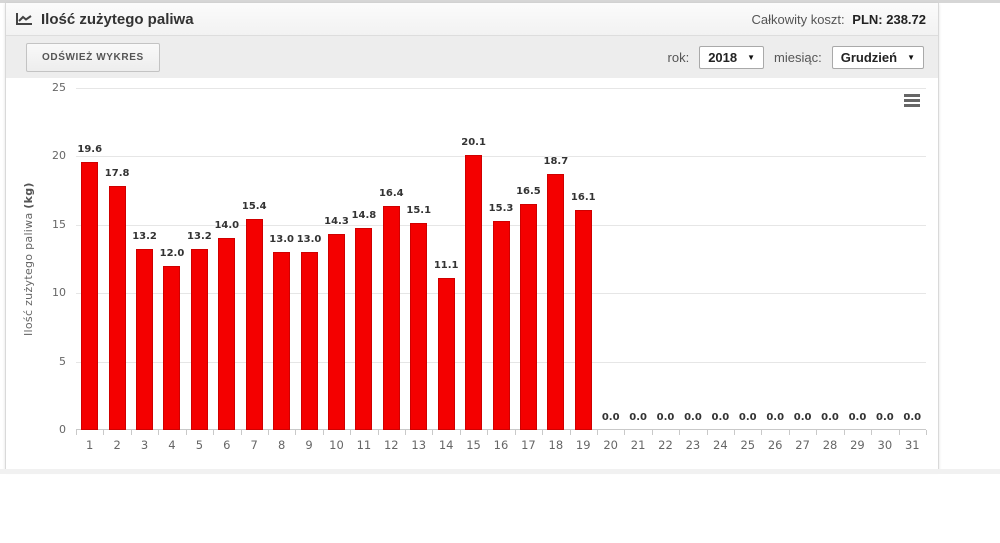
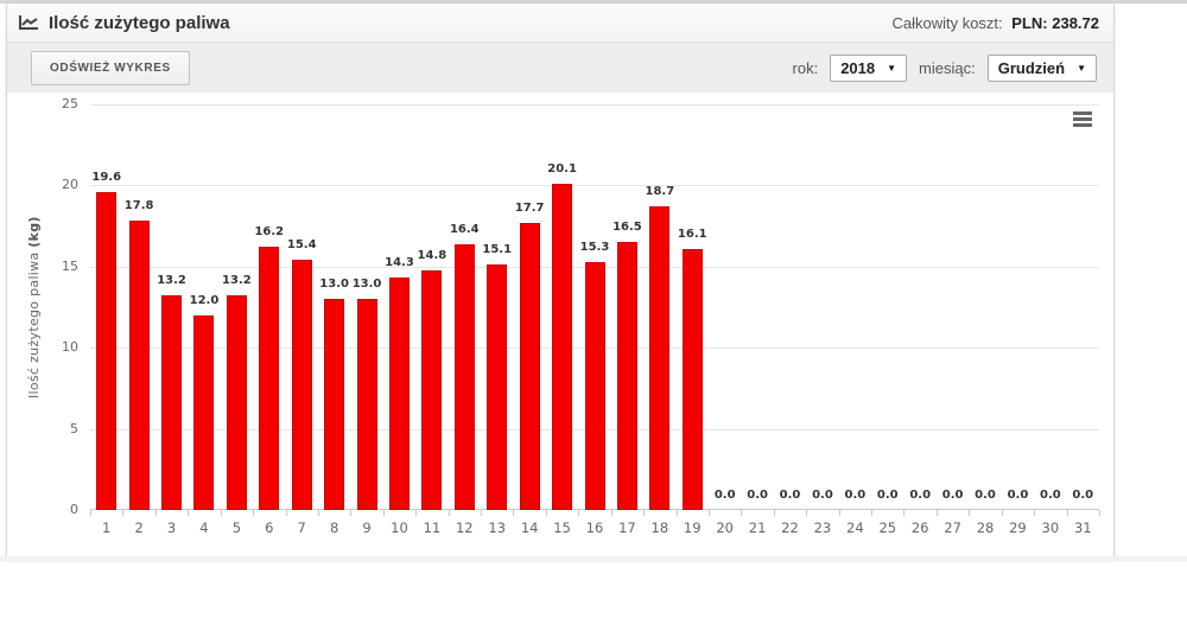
6: 14.0 -> 16.2
14: 11.1 -> 17.7
